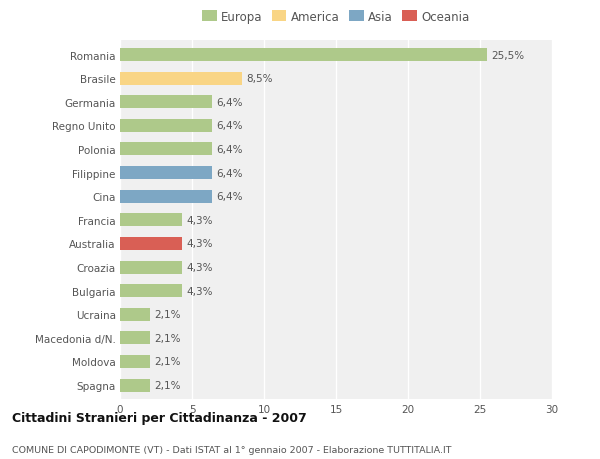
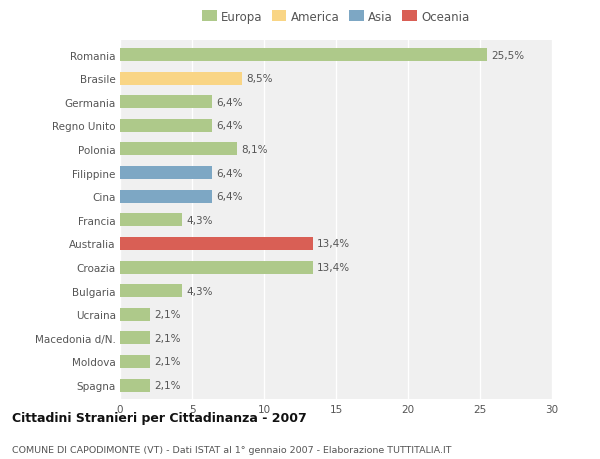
Polonia: 6,4% -> 8,1%
Australia: 4,3% -> 13,4%
Croazia: 4,3% -> 13,4%
